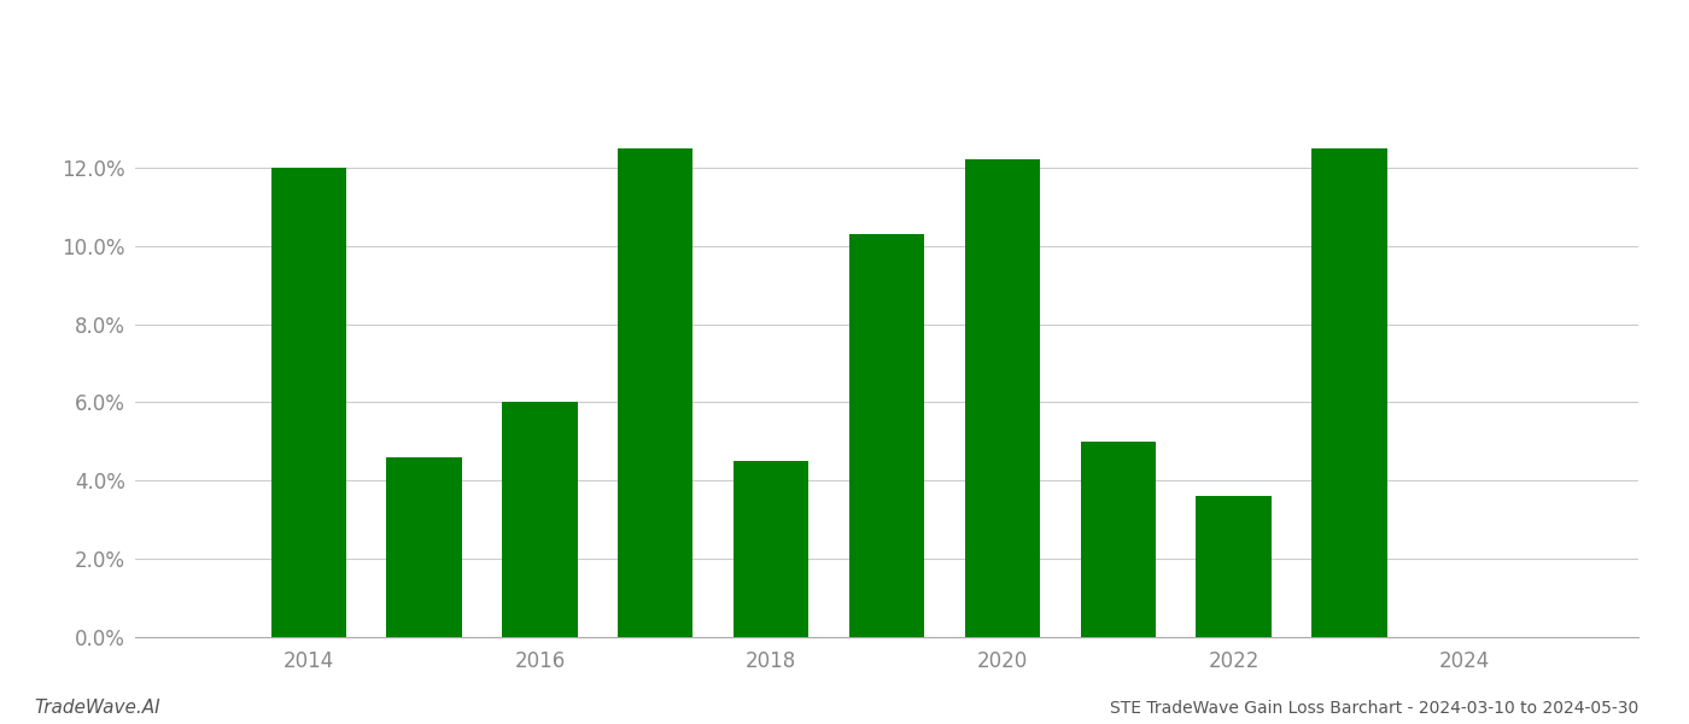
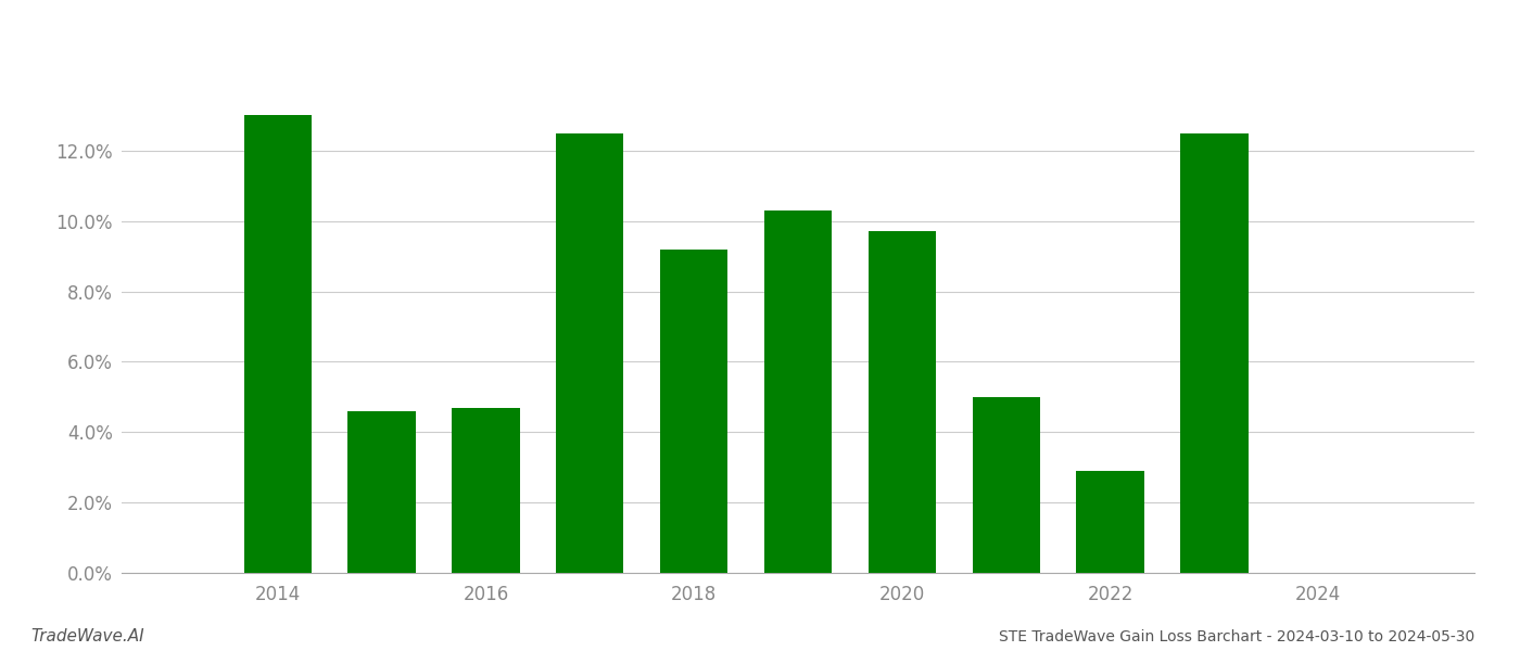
2014: 12.0% -> 13.0%
2016: 6.0% -> 4.7%
2018: 4.5% -> 9.2%
2020: 12.2% -> 9.7%
2022: 3.6% -> 2.9%
